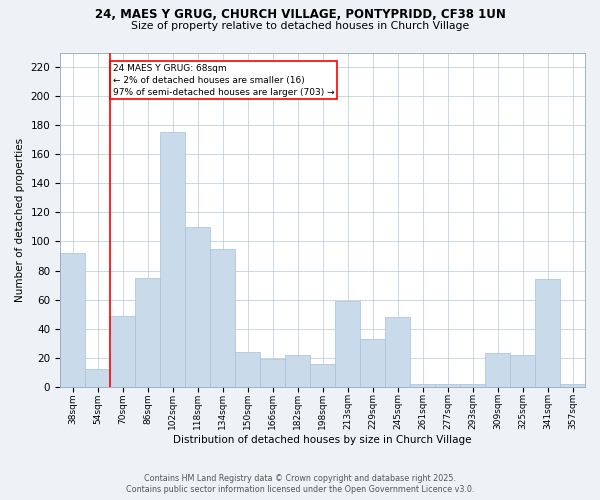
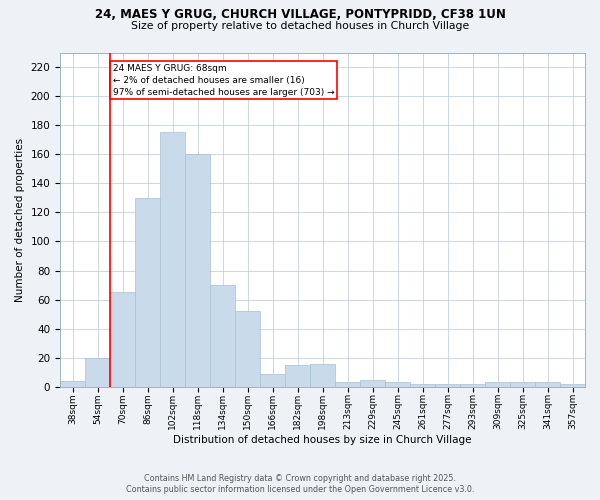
38sqm: 92 -> 4
54sqm: 12 -> 20
70sqm: 49 -> 65
86sqm: 75 -> 130
118sqm: 110 -> 160
134sqm: 95 -> 70
150sqm: 24 -> 52
166sqm: 19 -> 9
182sqm: 22 -> 15
213sqm: 59 -> 3
229sqm: 33 -> 5
245sqm: 48 -> 3
309sqm: 23 -> 3
325sqm: 22 -> 3
341sqm: 74 -> 3
